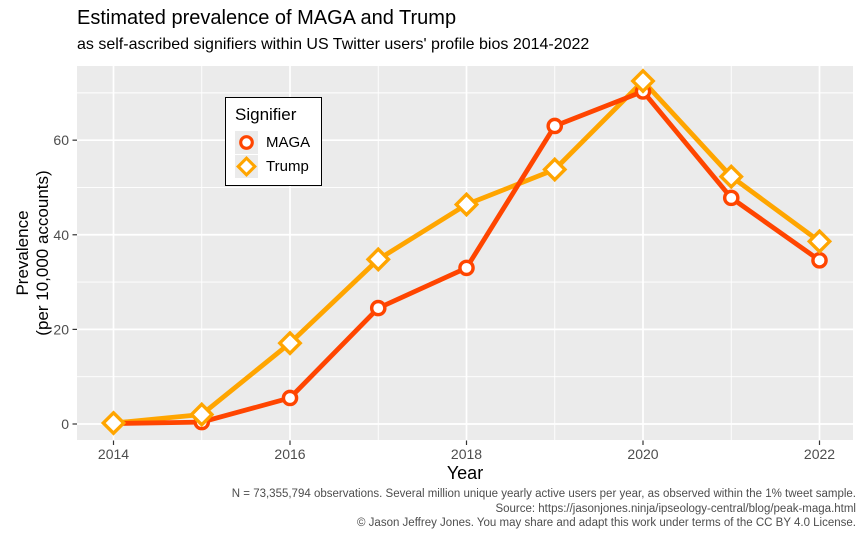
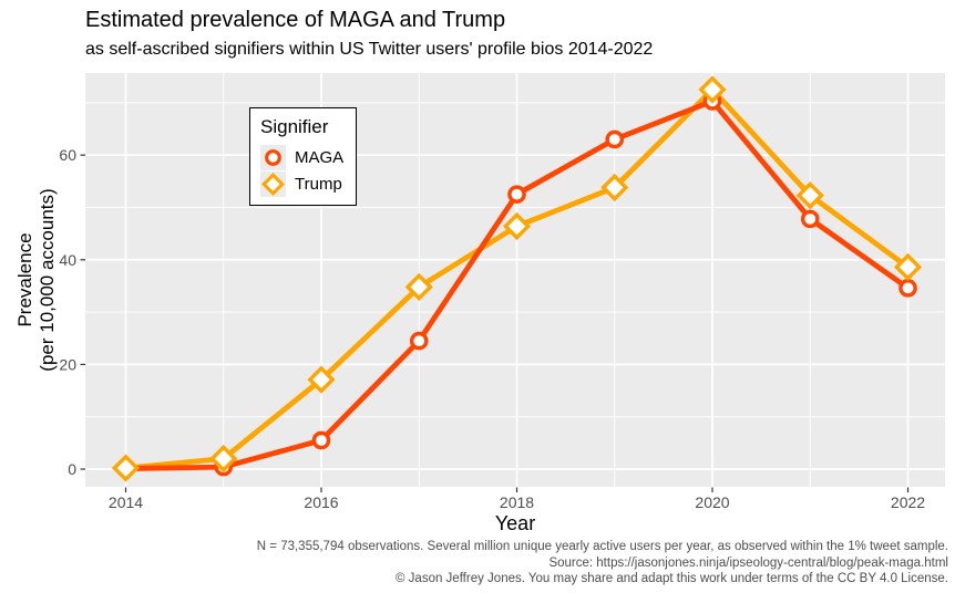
MAGA/2018: 33 -> 52
